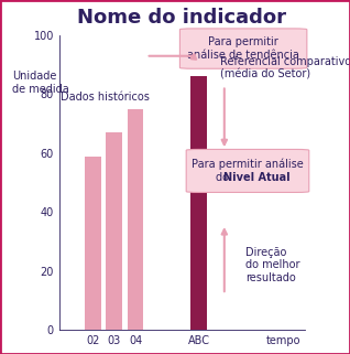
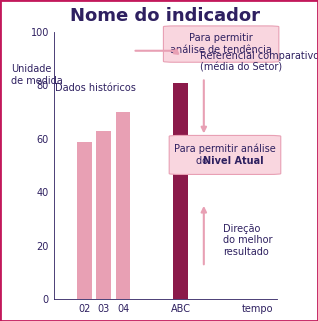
03: 67 -> 63
04: 75 -> 70
ABC: 86 -> 81
